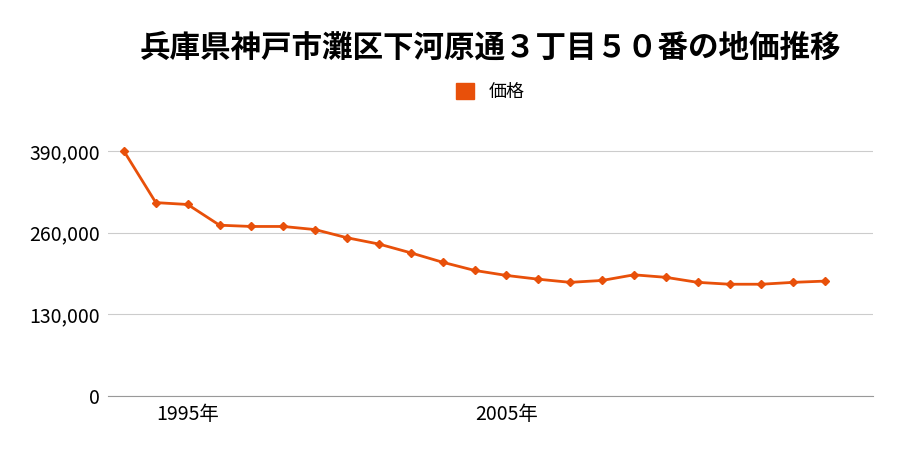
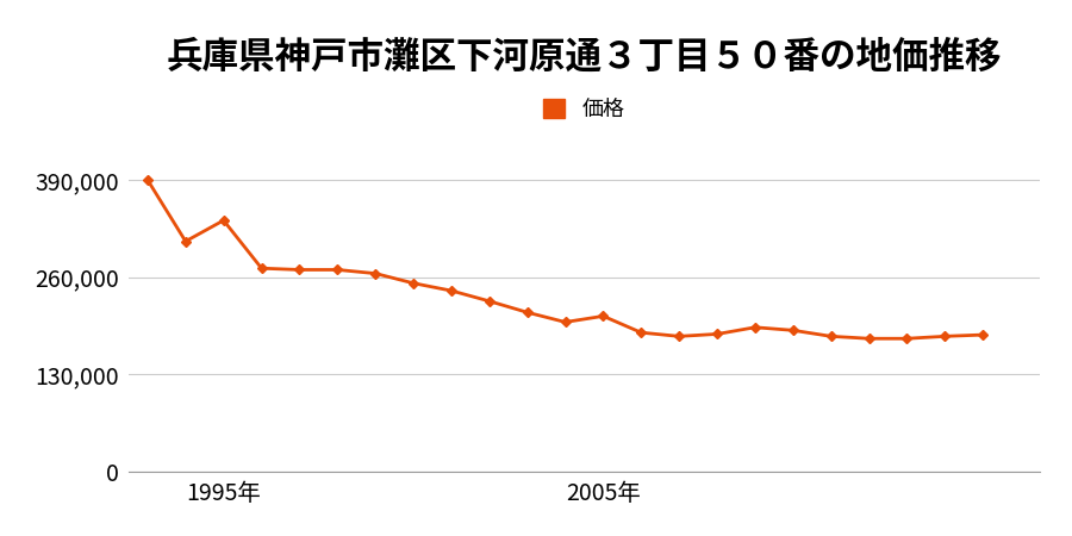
1995年: 305,000 -> 336,000
2005年: 192,000 -> 208,000
